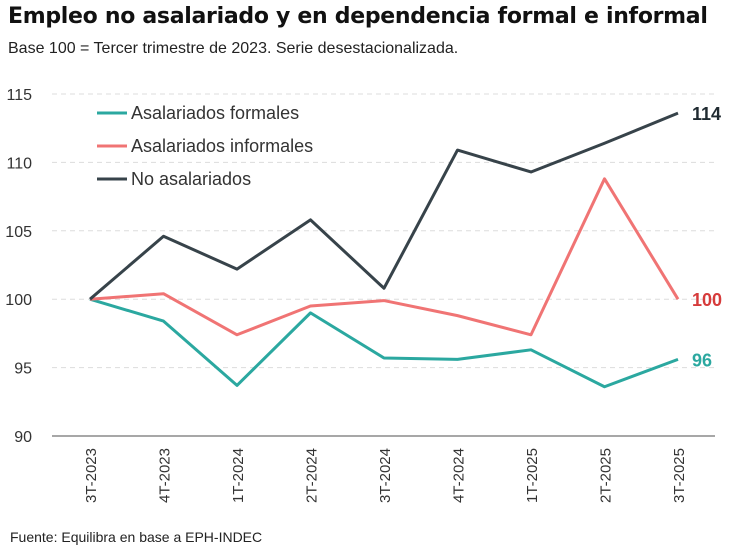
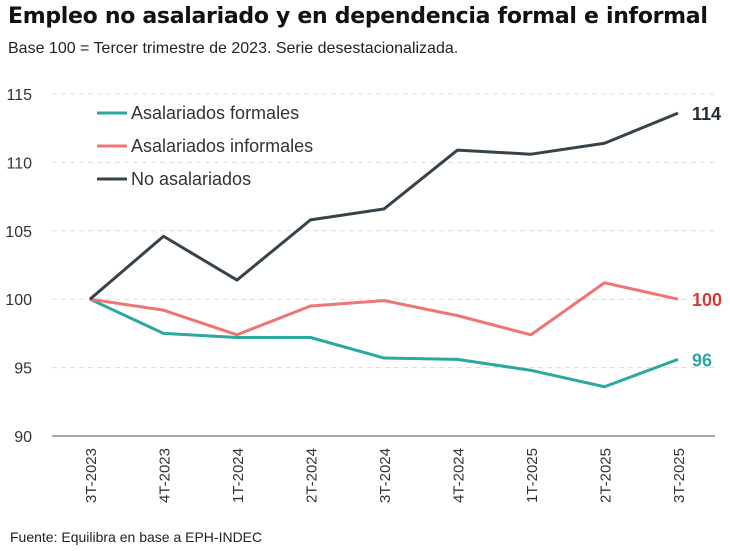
Asalariados formales/4T-2023: 98.4 -> 97.5
Asalariados informales/4T-2023: 100.4 -> 99.2
Asalariados formales/1T-2024: 93.7 -> 97.2
No asalariados/1T-2024: 102.2 -> 101.4
Asalariados formales/2T-2024: 99.0 -> 97.2
No asalariados/3T-2024: 100.8 -> 106.6
Asalariados formales/1T-2025: 96.3 -> 94.8
No asalariados/1T-2025: 109.3 -> 110.6
Asalariados informales/2T-2025: 108.8 -> 101.2
